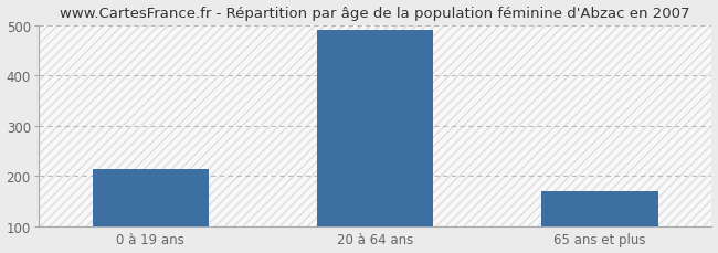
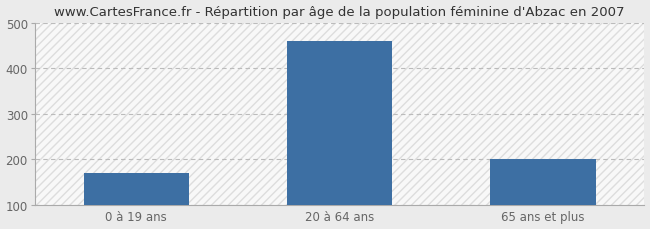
0 à 19 ans: 214 -> 170
20 à 64 ans: 491 -> 460
65 ans et plus: 170 -> 200
